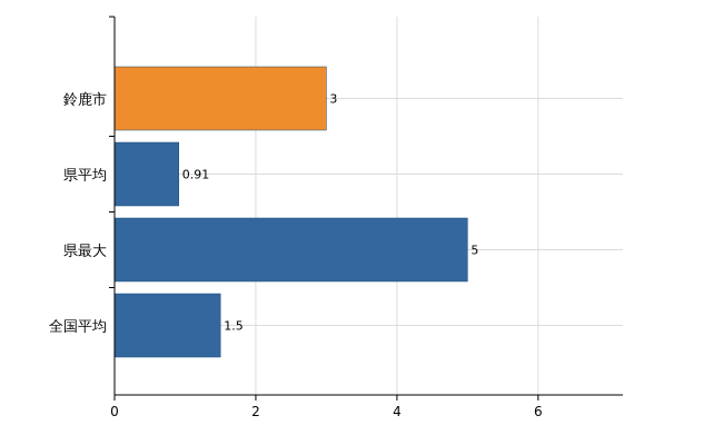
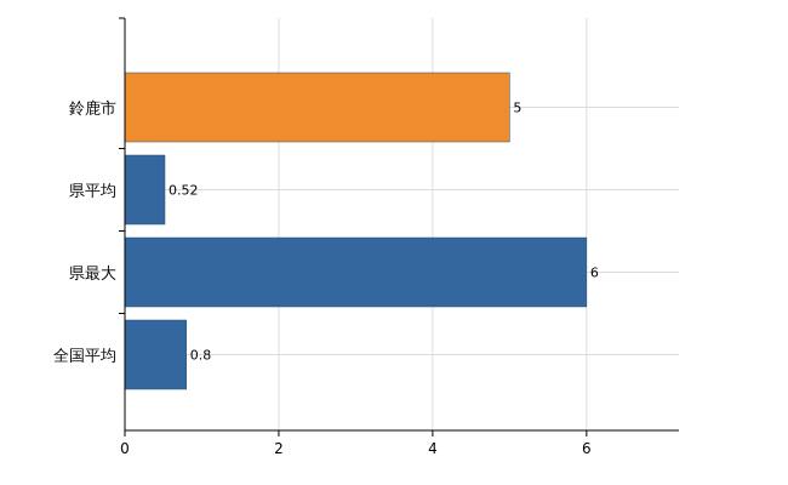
鈴鹿市: 3 -> 5
県平均: 0.91 -> 0.52
県最大: 5 -> 6
全国平均: 1.5 -> 0.8
